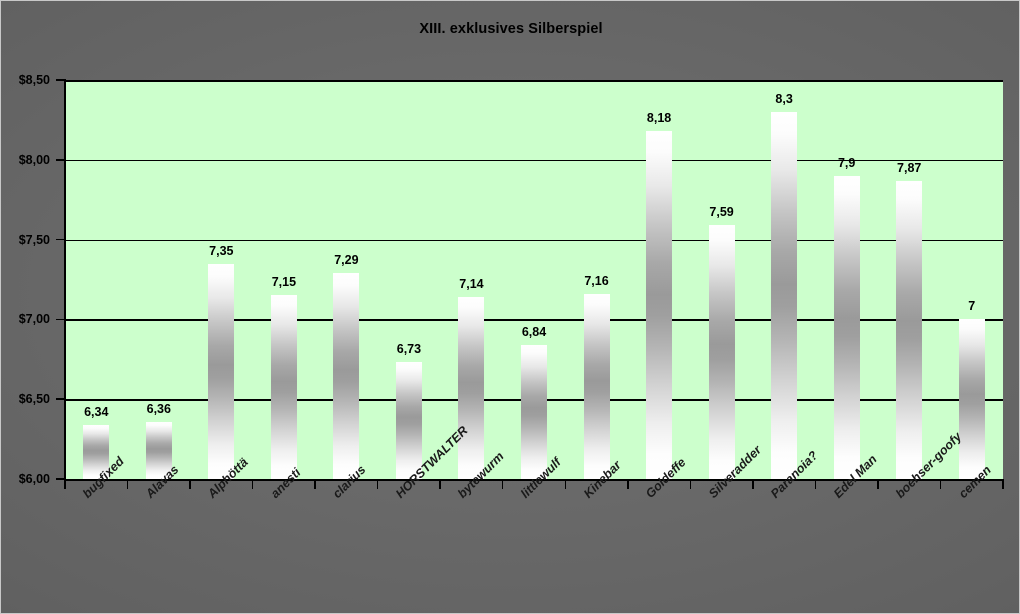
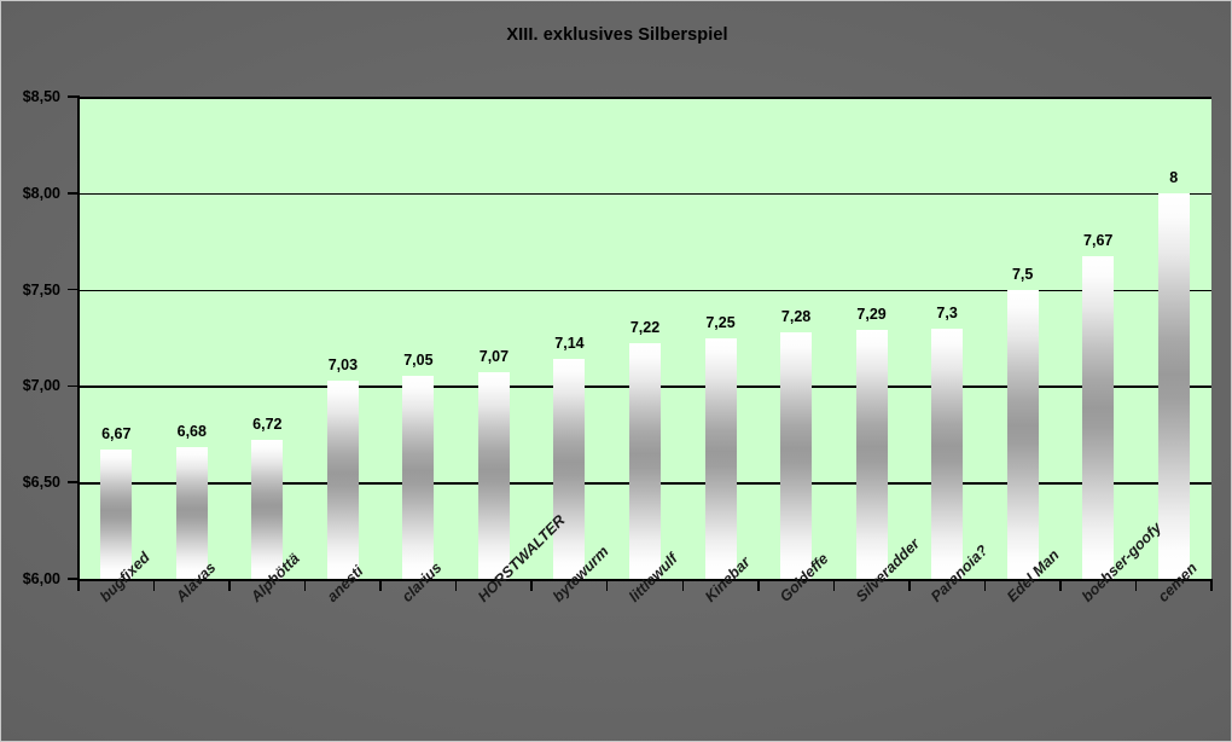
bugfixed: 6,34 -> 6,67
Alavas: 6,36 -> 6,68
Alphöttä: 7,35 -> 6,72
anesti: 7,15 -> 7,03
clarius: 7,29 -> 7,05
HORSTWALTER: 6,73 -> 7,07
littlewulf: 6,84 -> 7,22
Kinebar: 7,16 -> 7,25
Goldeffe: 8,18 -> 7,28
Silveradder: 7,59 -> 7,29
Paranoia?: 8,3 -> 7,3
Edel Man: 7,9 -> 7,5
boehser-goofy: 7,87 -> 7,67
cemen: 7 -> 8
